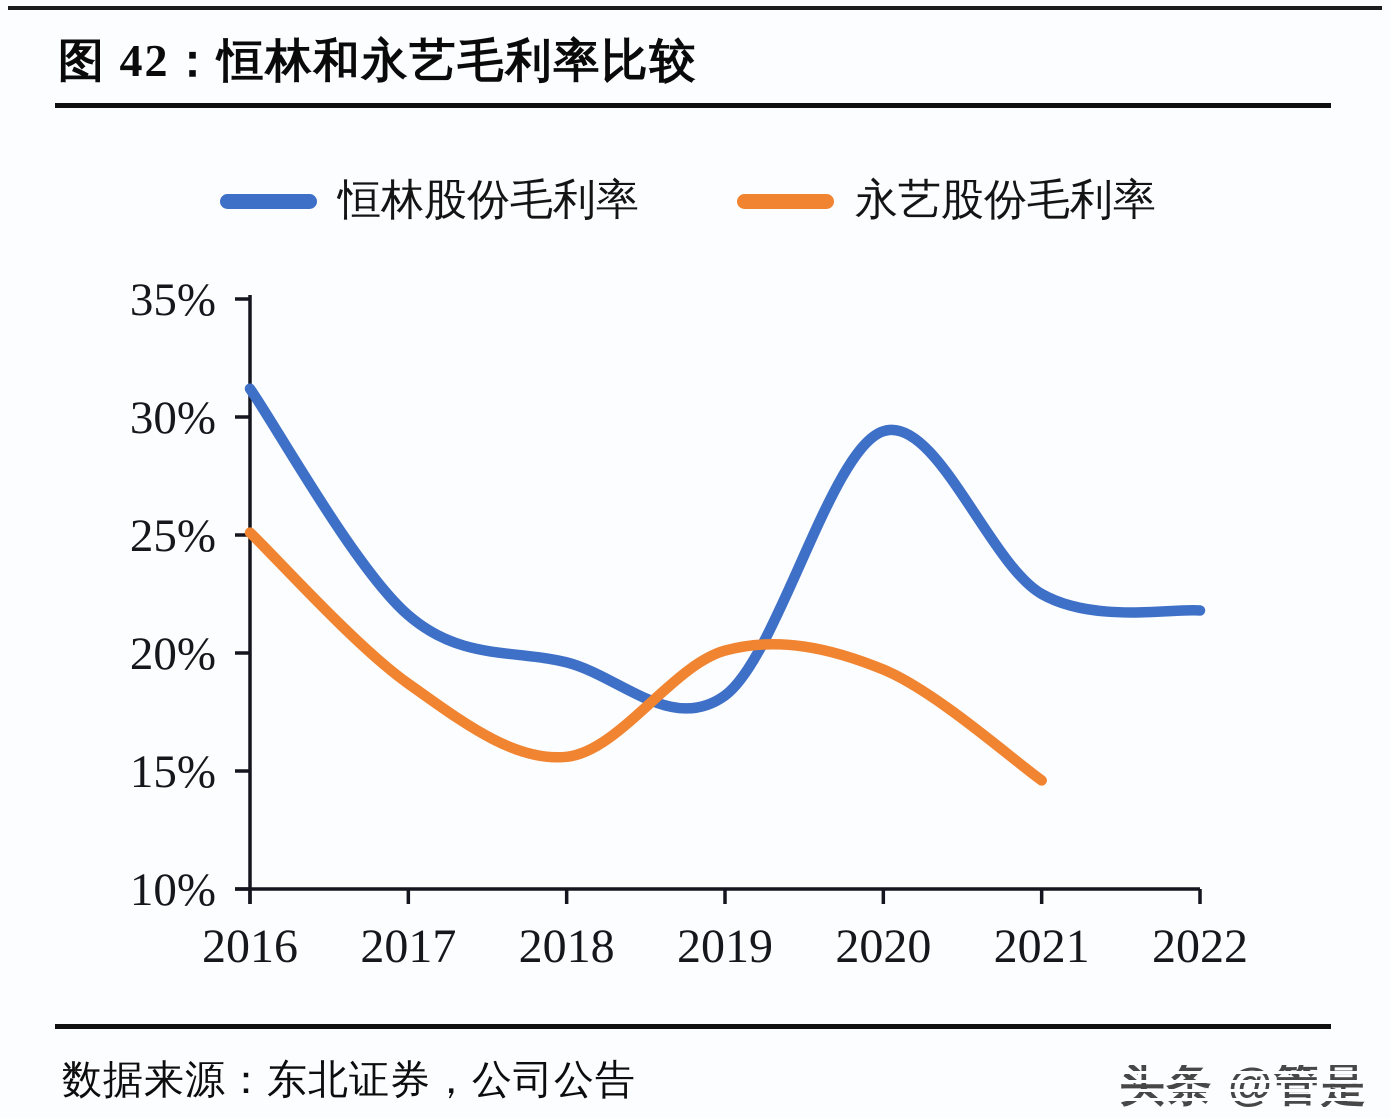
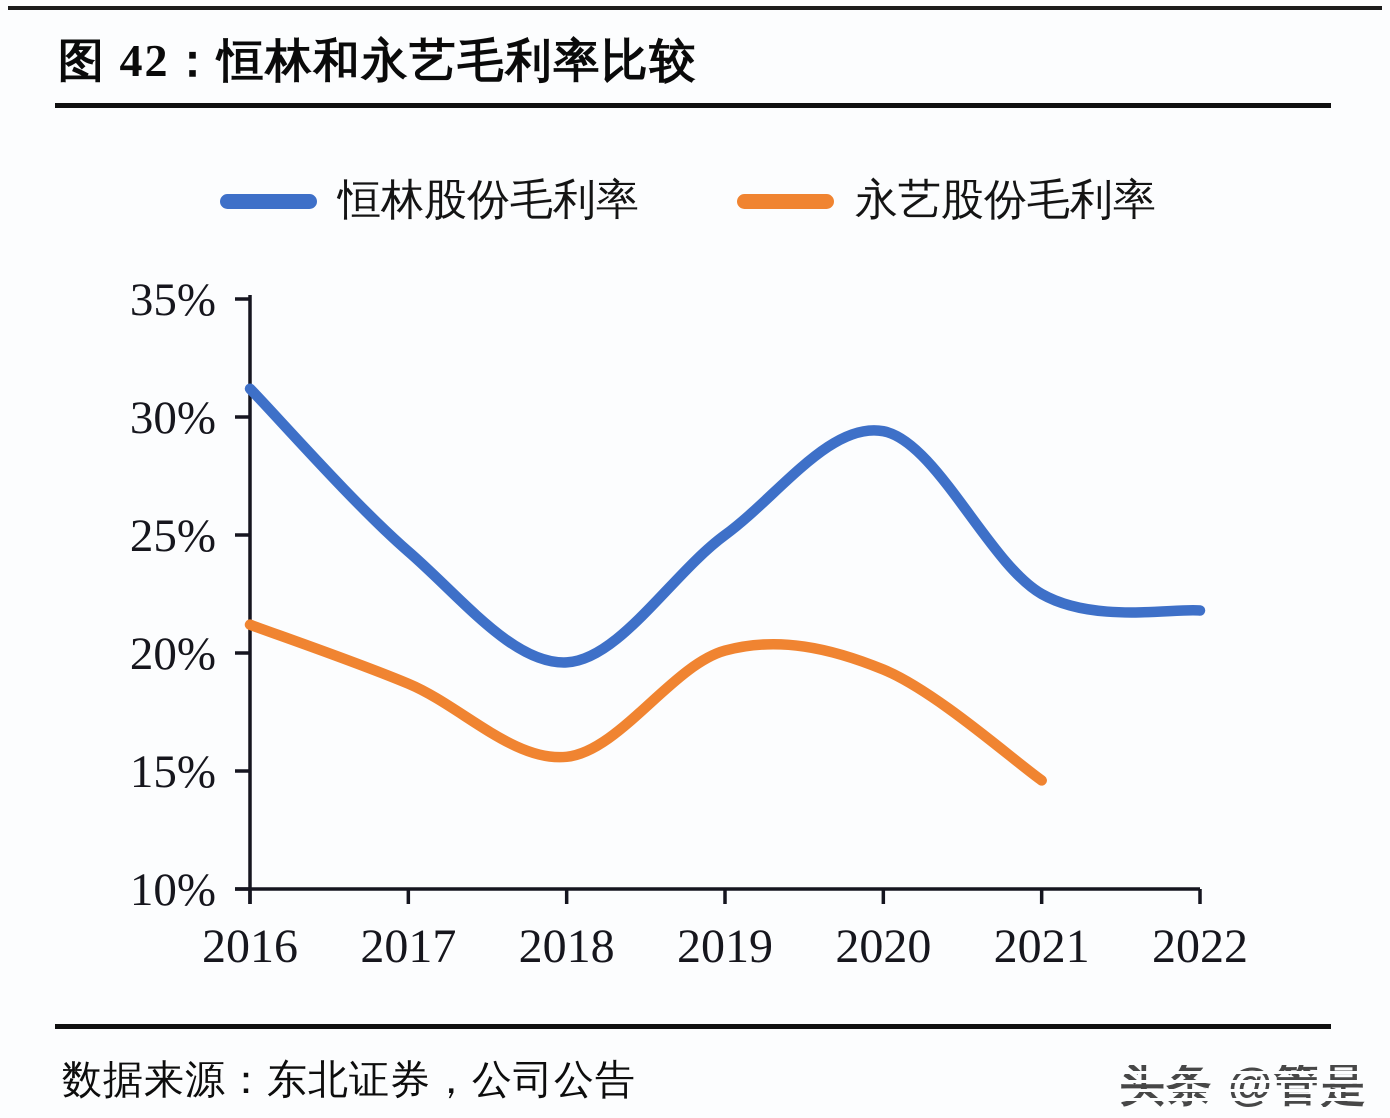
永艺股份毛利率/2016: 25.1% -> 21.2%
恒林股份毛利率/2017: 21.6% -> 24.3%
恒林股份毛利率/2019: 18.2% -> 25.0%
